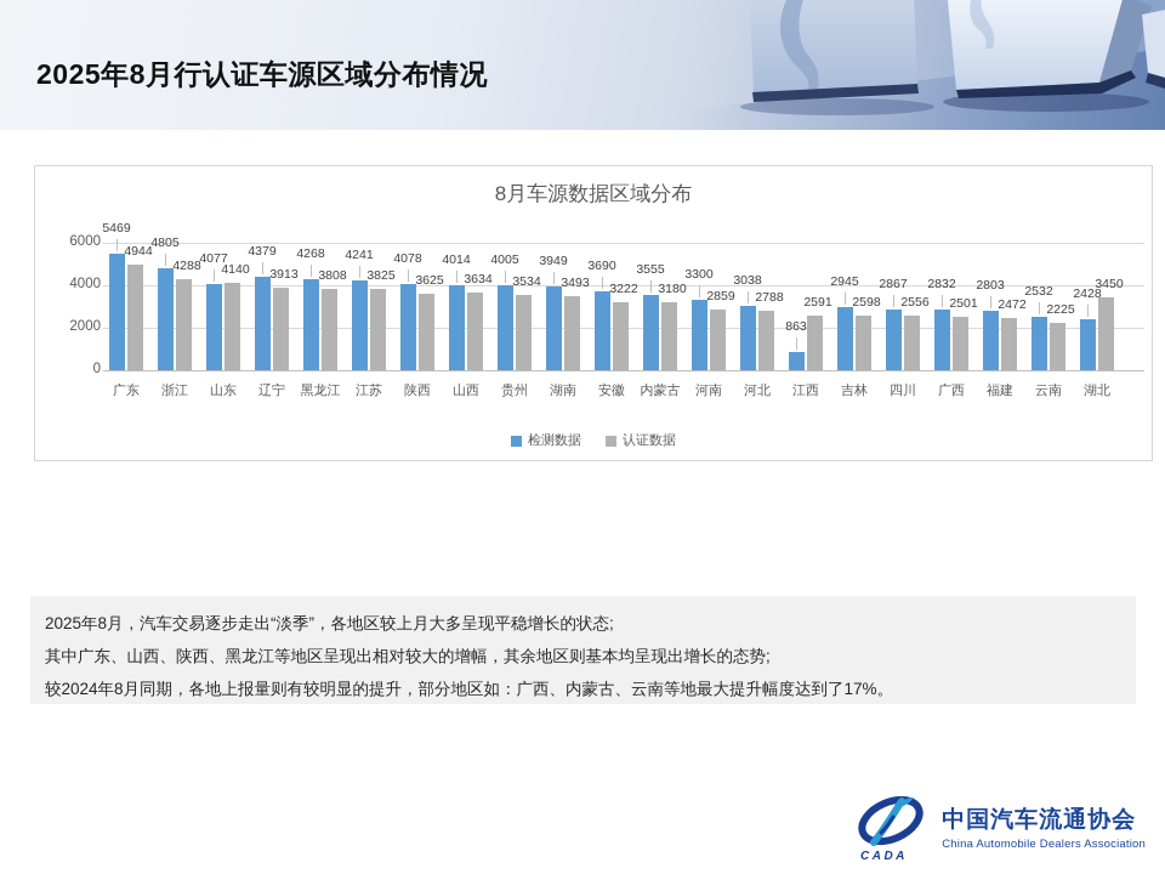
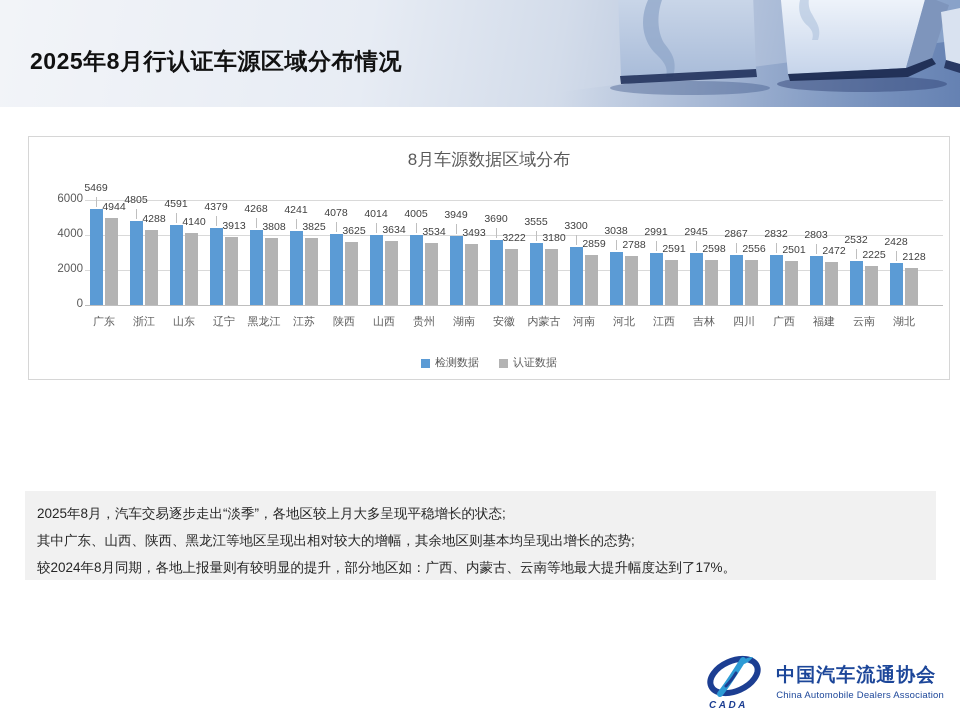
检测数据/山东: 4077 -> 4591
检测数据/江西: 863 -> 2991
认证数据/湖北: 3450 -> 2128
